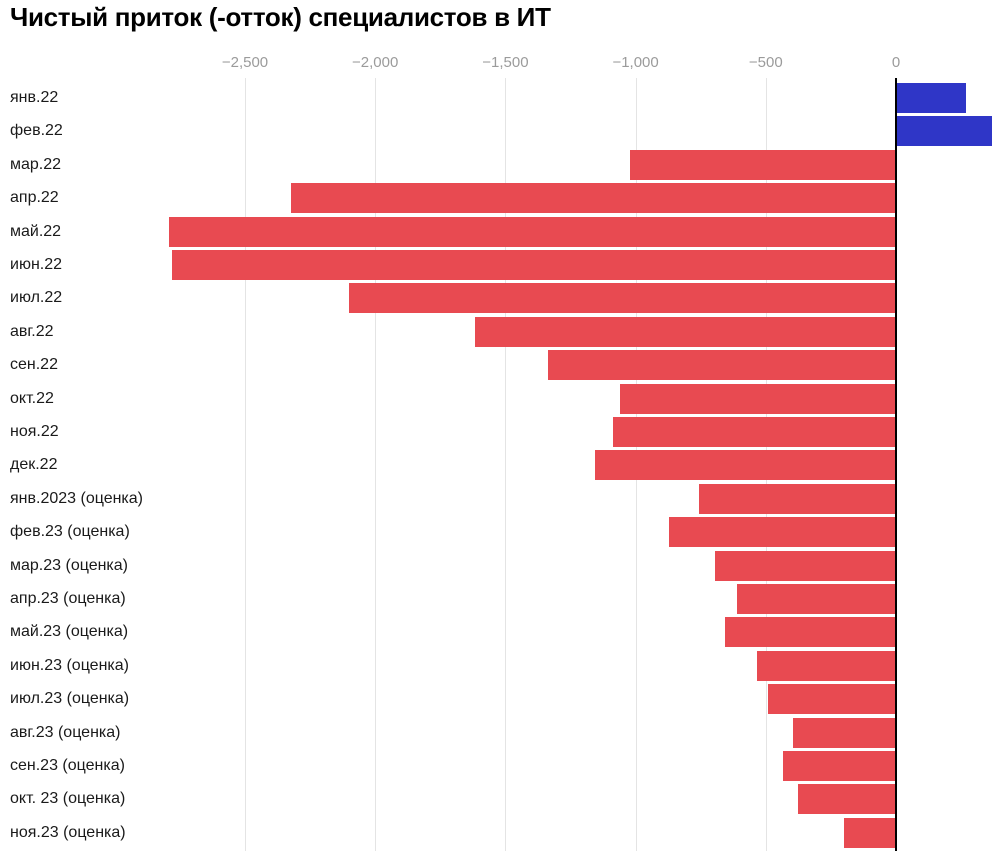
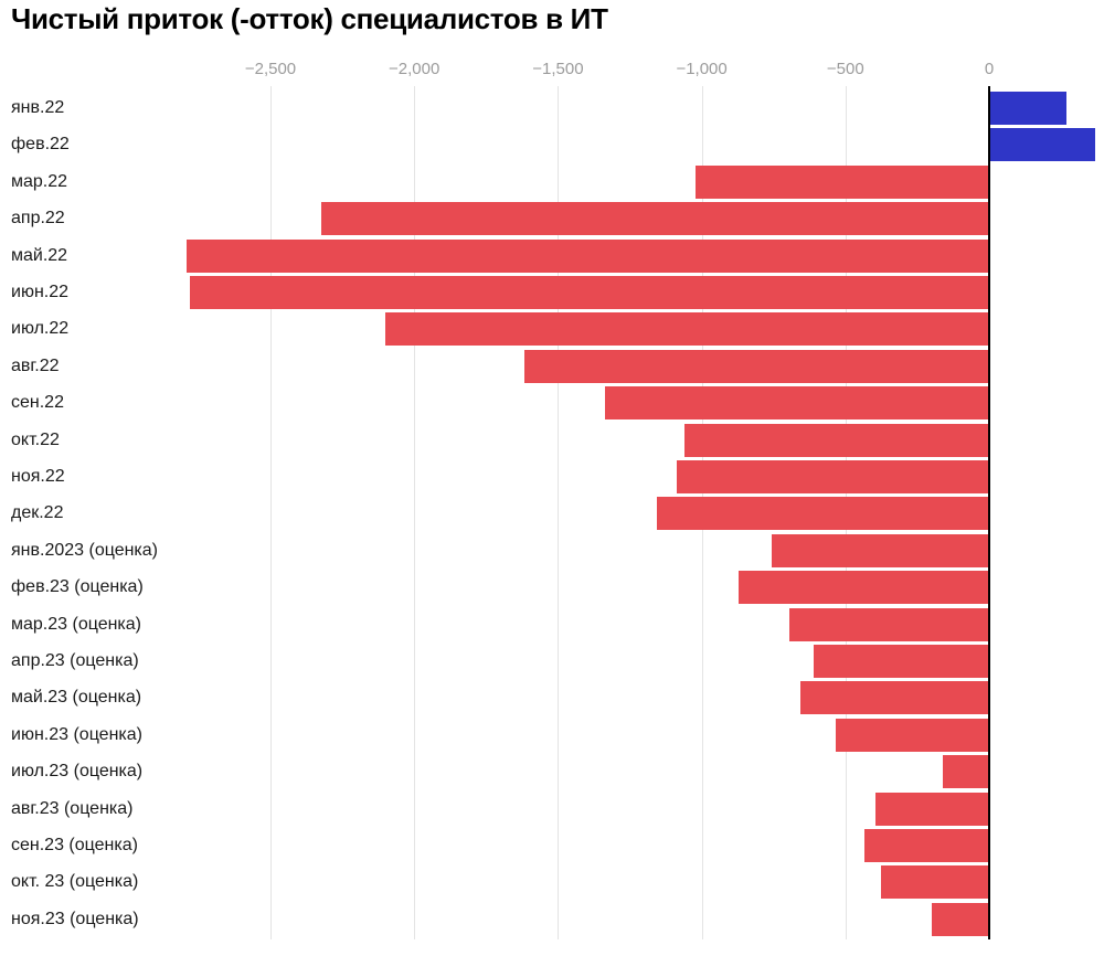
июл.23 (оценка): -490 -> -160
